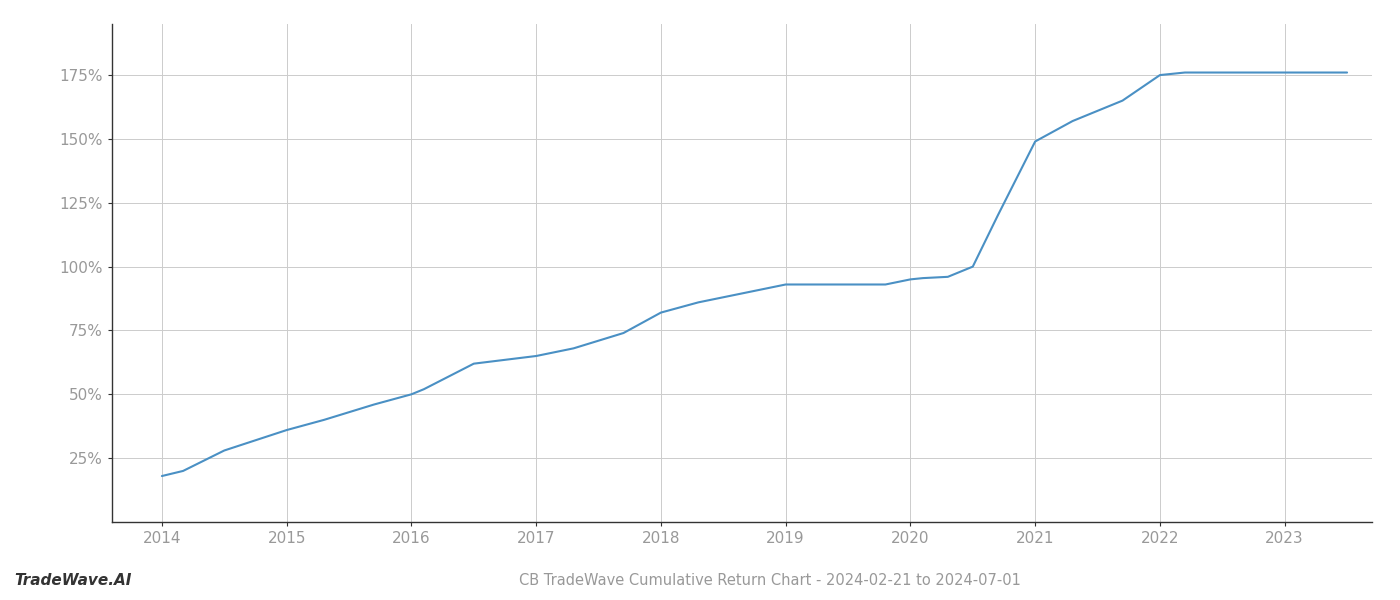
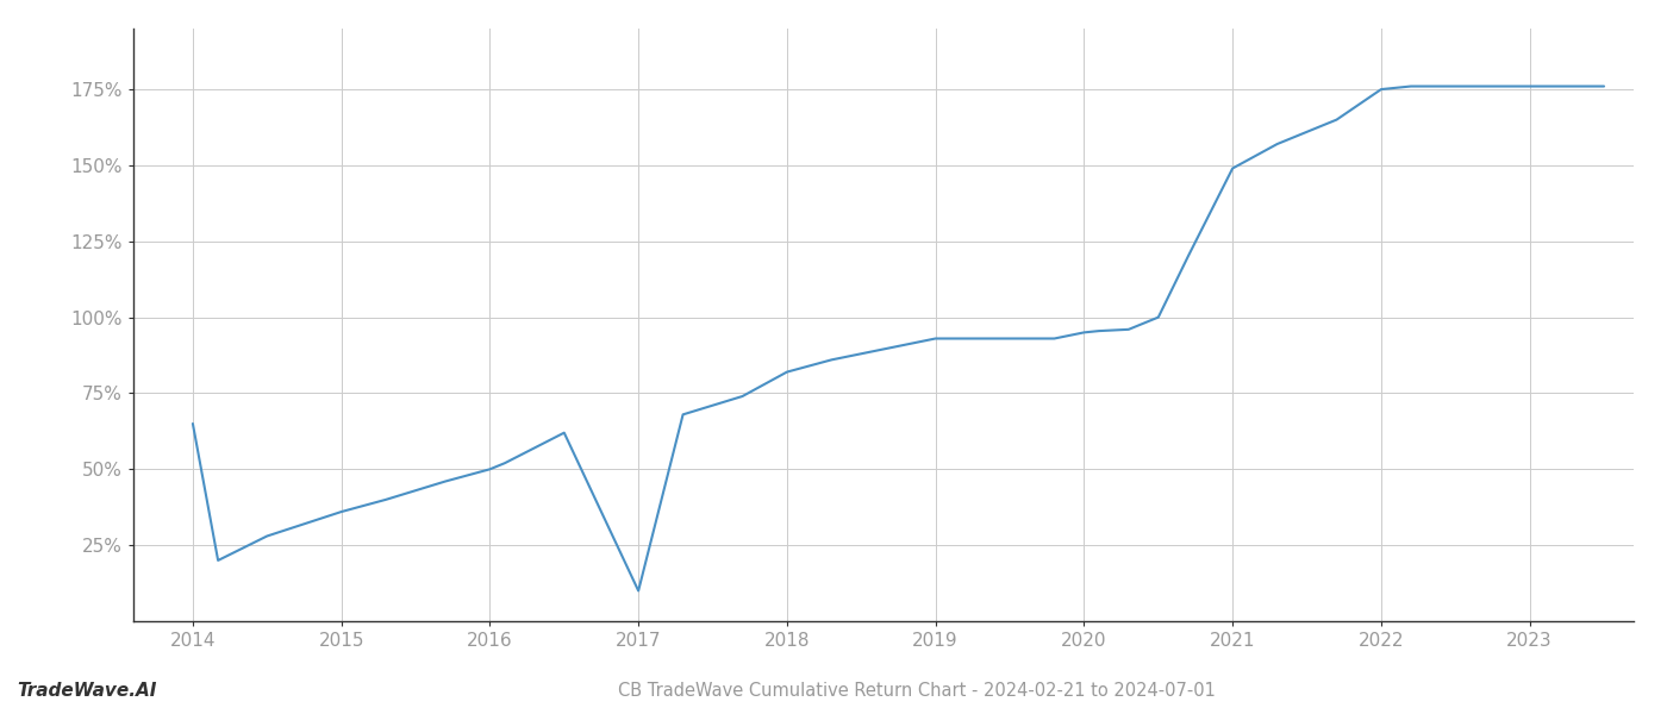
2014: 18.0% -> 65.0%
2017: 65.0% -> 10.0%
